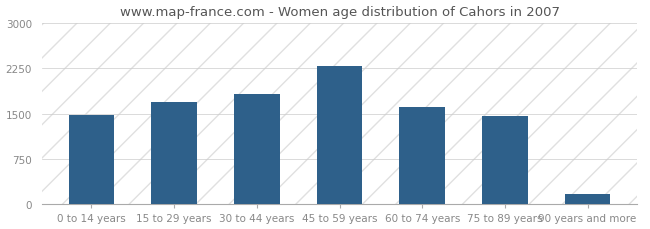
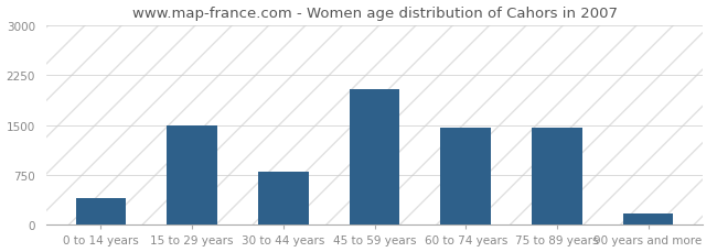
0 to 14 years: 1470 -> 400
15 to 29 years: 1700 -> 1500
30 to 44 years: 1830 -> 800
45 to 59 years: 2290 -> 2040
60 to 74 years: 1610 -> 1460
